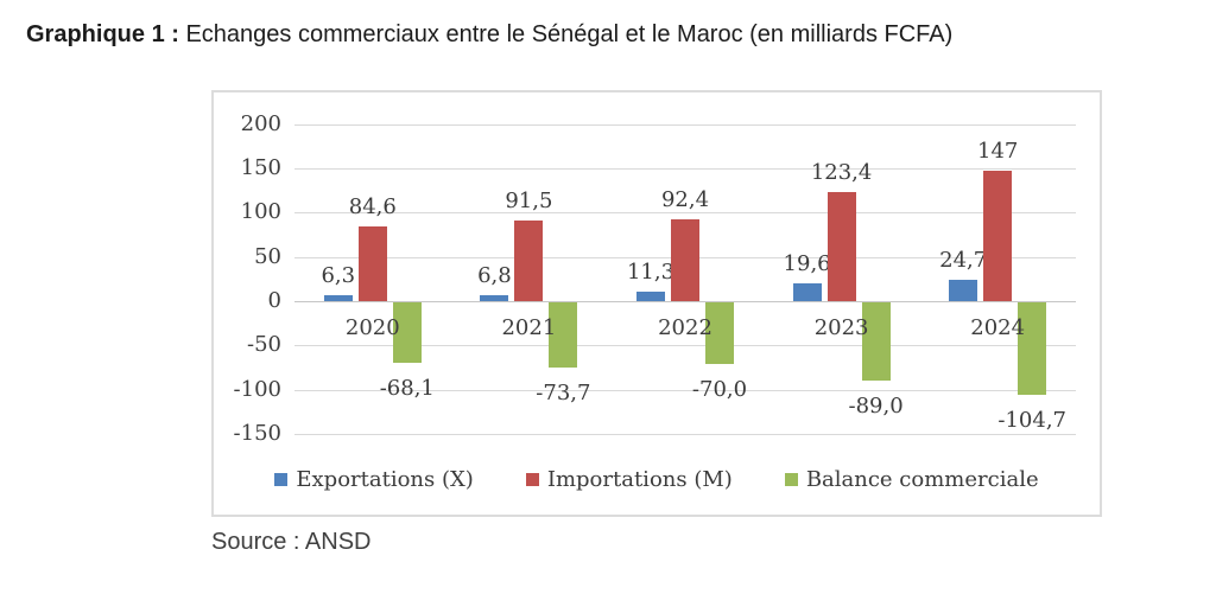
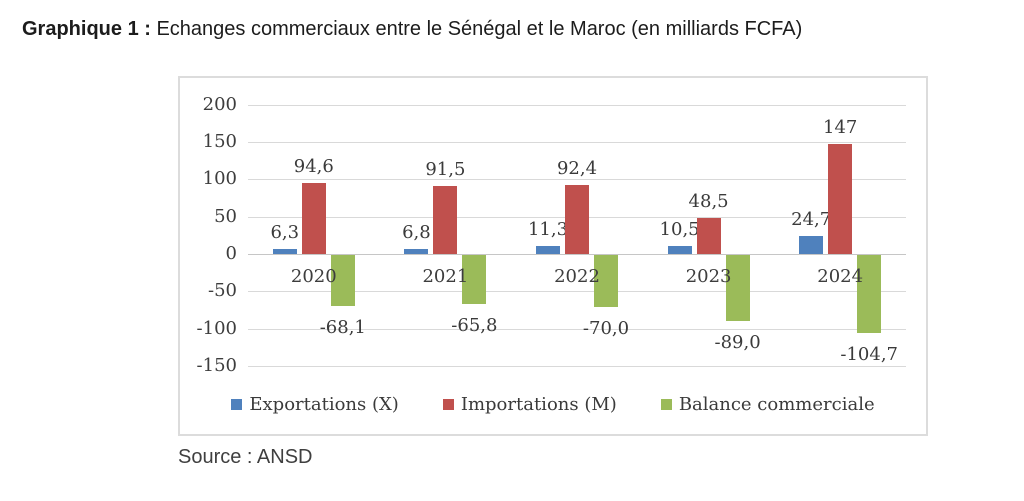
Importations (M)/2020: 84,6 -> 94,6
Balance commerciale/2021: -73,7 -> -65,8
Exportations (X)/2023: 19,6 -> 10,5
Importations (M)/2023: 123,4 -> 48,5
